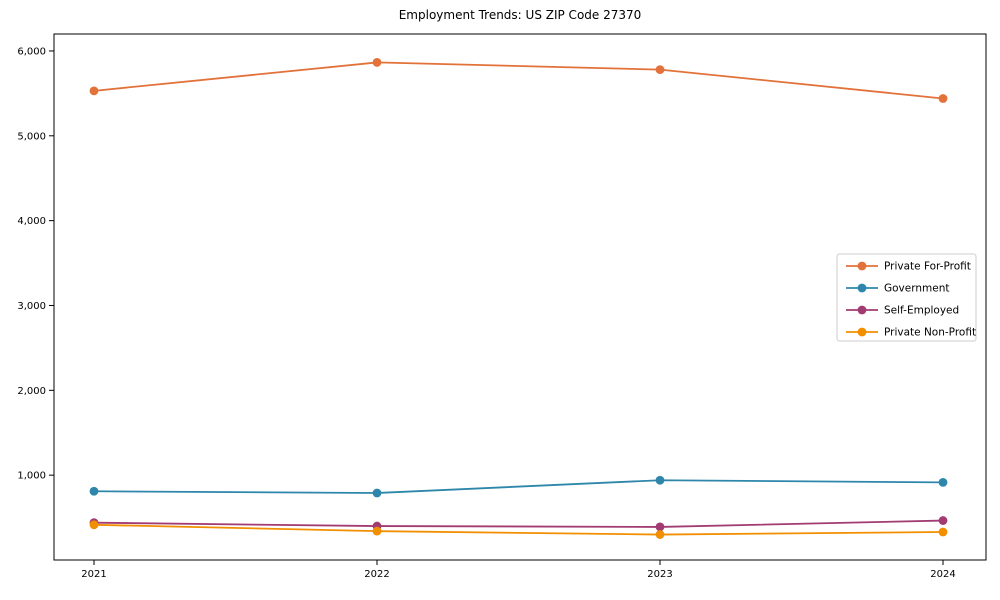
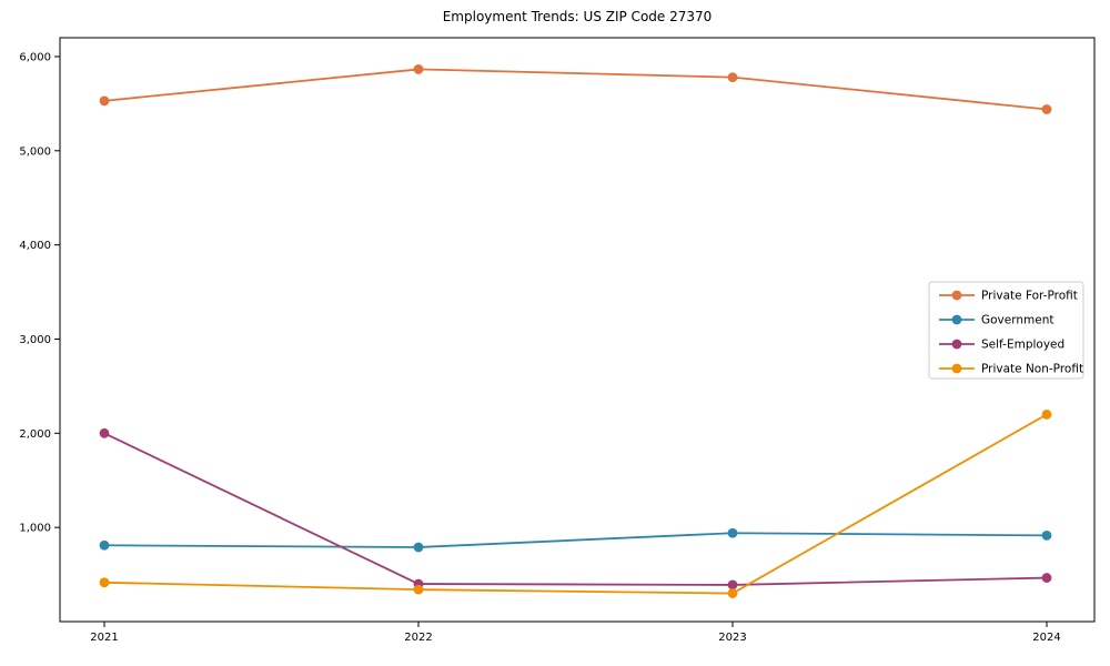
Self-Employed/2021: 400 -> 2000
Private Non-Profit/2024: 300 -> 2200
